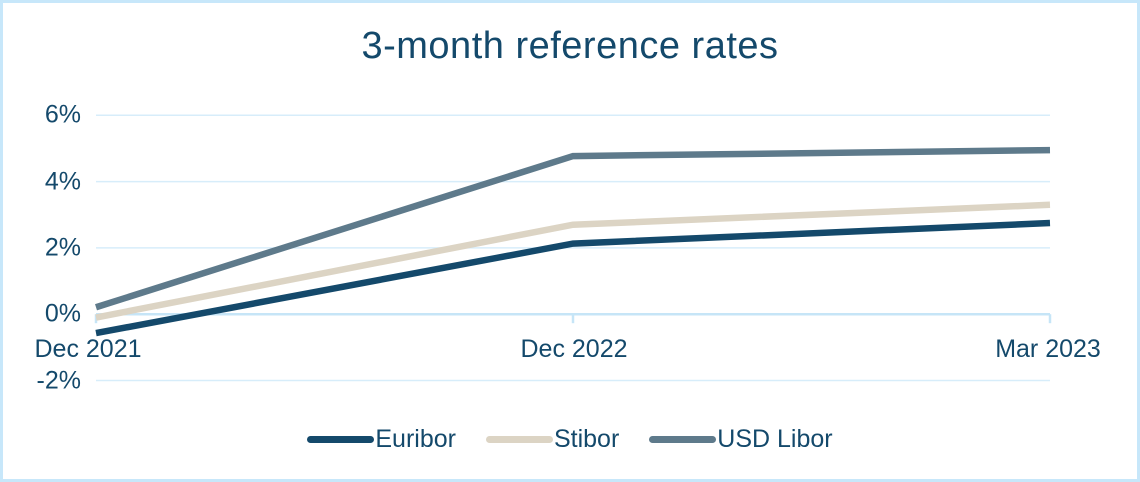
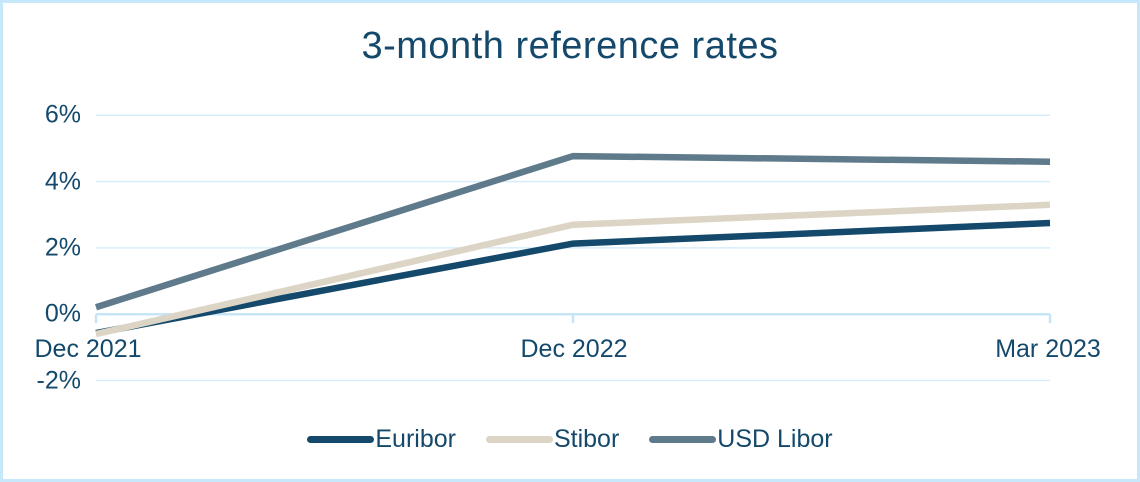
Stibor/Dec 2021: -0.1% -> -0.6%
USD Libor/Mar 2023: 5.0% -> 4.6%
